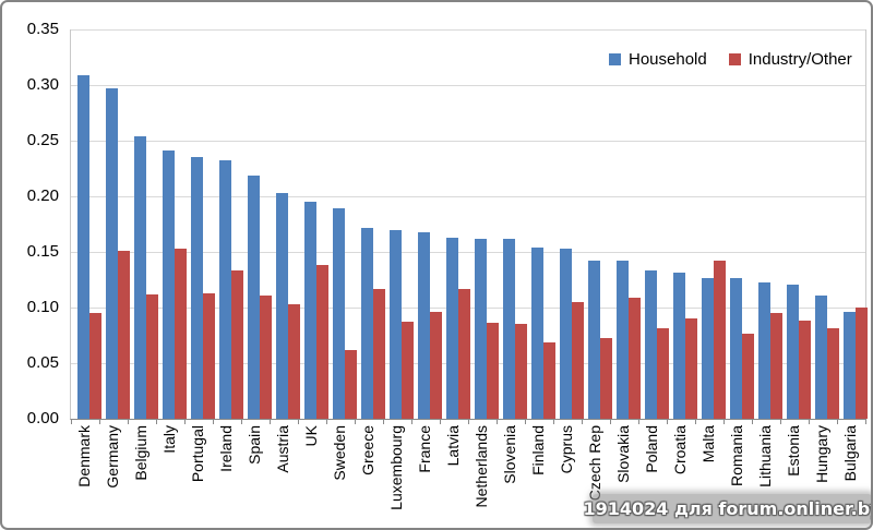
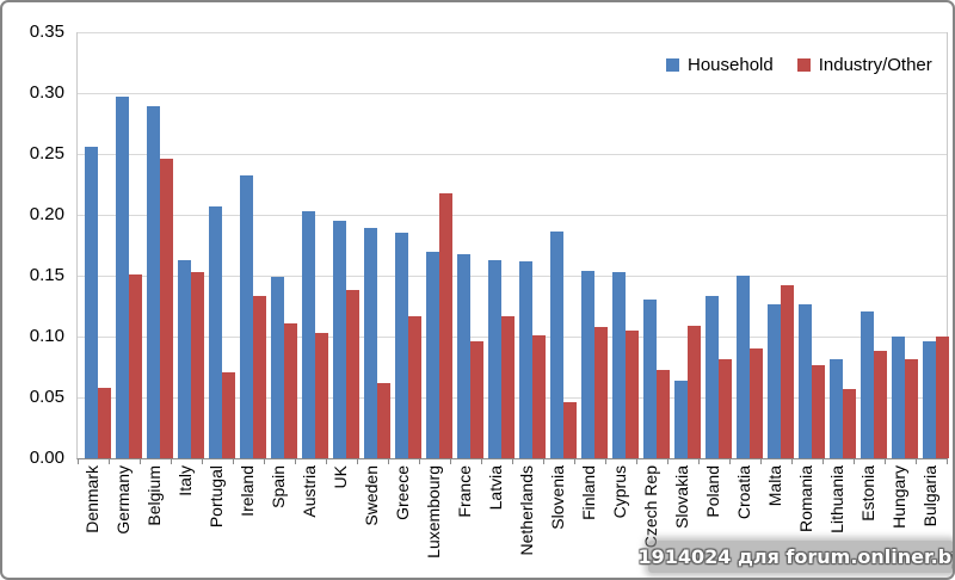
Household/Denmark: 0.309 -> 0.256
Industry/Other/Denmark: 0.095 -> 0.058
Household/Belgium: 0.254 -> 0.289
Industry/Other/Belgium: 0.112 -> 0.246
Household/Italy: 0.241 -> 0.163
Household/Portugal: 0.235 -> 0.207
Industry/Other/Portugal: 0.113 -> 0.071
Household/Spain: 0.219 -> 0.149
Household/Greece: 0.172 -> 0.185
Industry/Other/Luxembourg: 0.087 -> 0.218
Industry/Other/Netherlands: 0.086 -> 0.101
Household/Slovenia: 0.162 -> 0.186
Industry/Other/Slovenia: 0.085 -> 0.046
Industry/Other/Finland: 0.069 -> 0.108
Household/Czech Rep: 0.142 -> 0.130
Household/Slovakia: 0.142 -> 0.064
Household/Croatia: 0.131 -> 0.150
Household/Lithuania: 0.123 -> 0.081
Industry/Other/Lithuania: 0.095 -> 0.057
Household/Hungary: 0.111 -> 0.100
